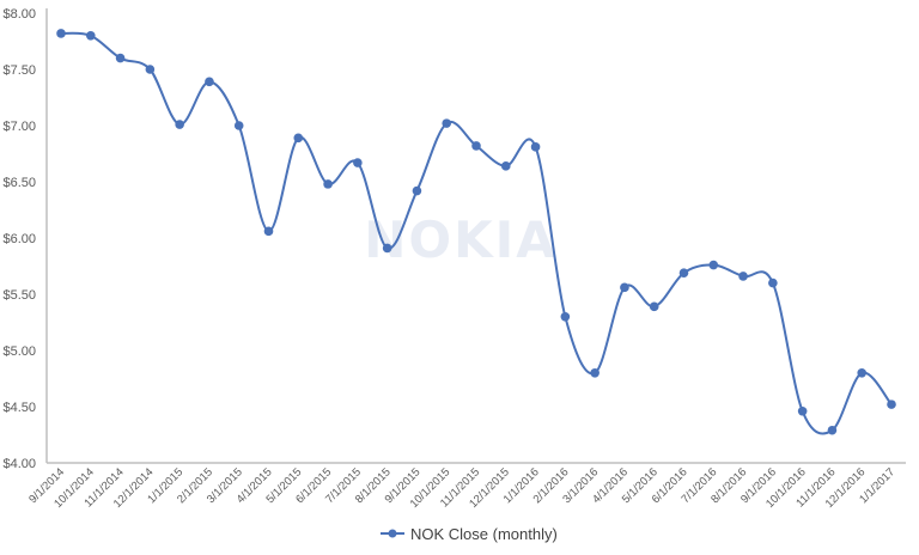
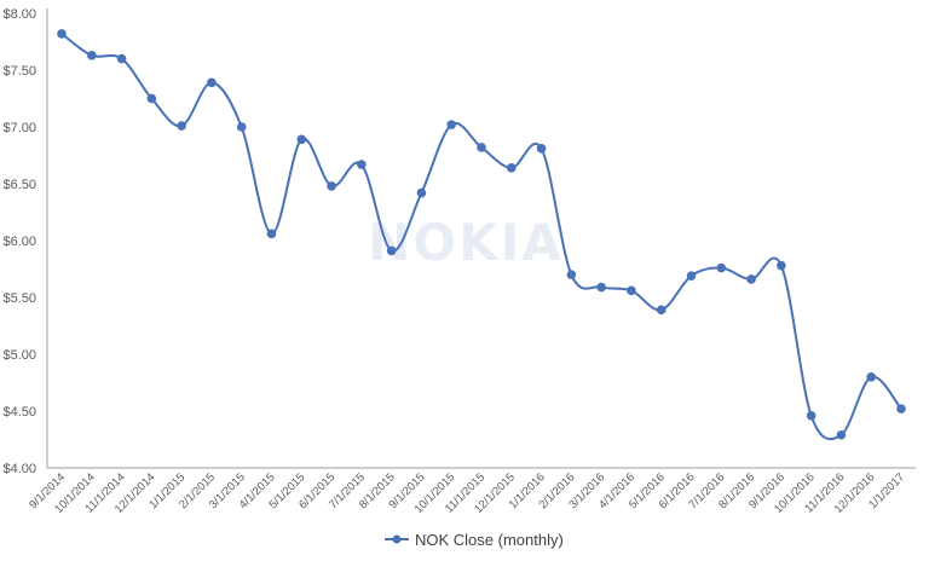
10/1/2014: $7.8 -> $7.6
12/1/2014: $7.5 -> $7.2
2/1/2016: $5.3 -> $5.7
3/1/2016: $4.8 -> $5.6
9/1/2016: $5.6 -> $5.8
